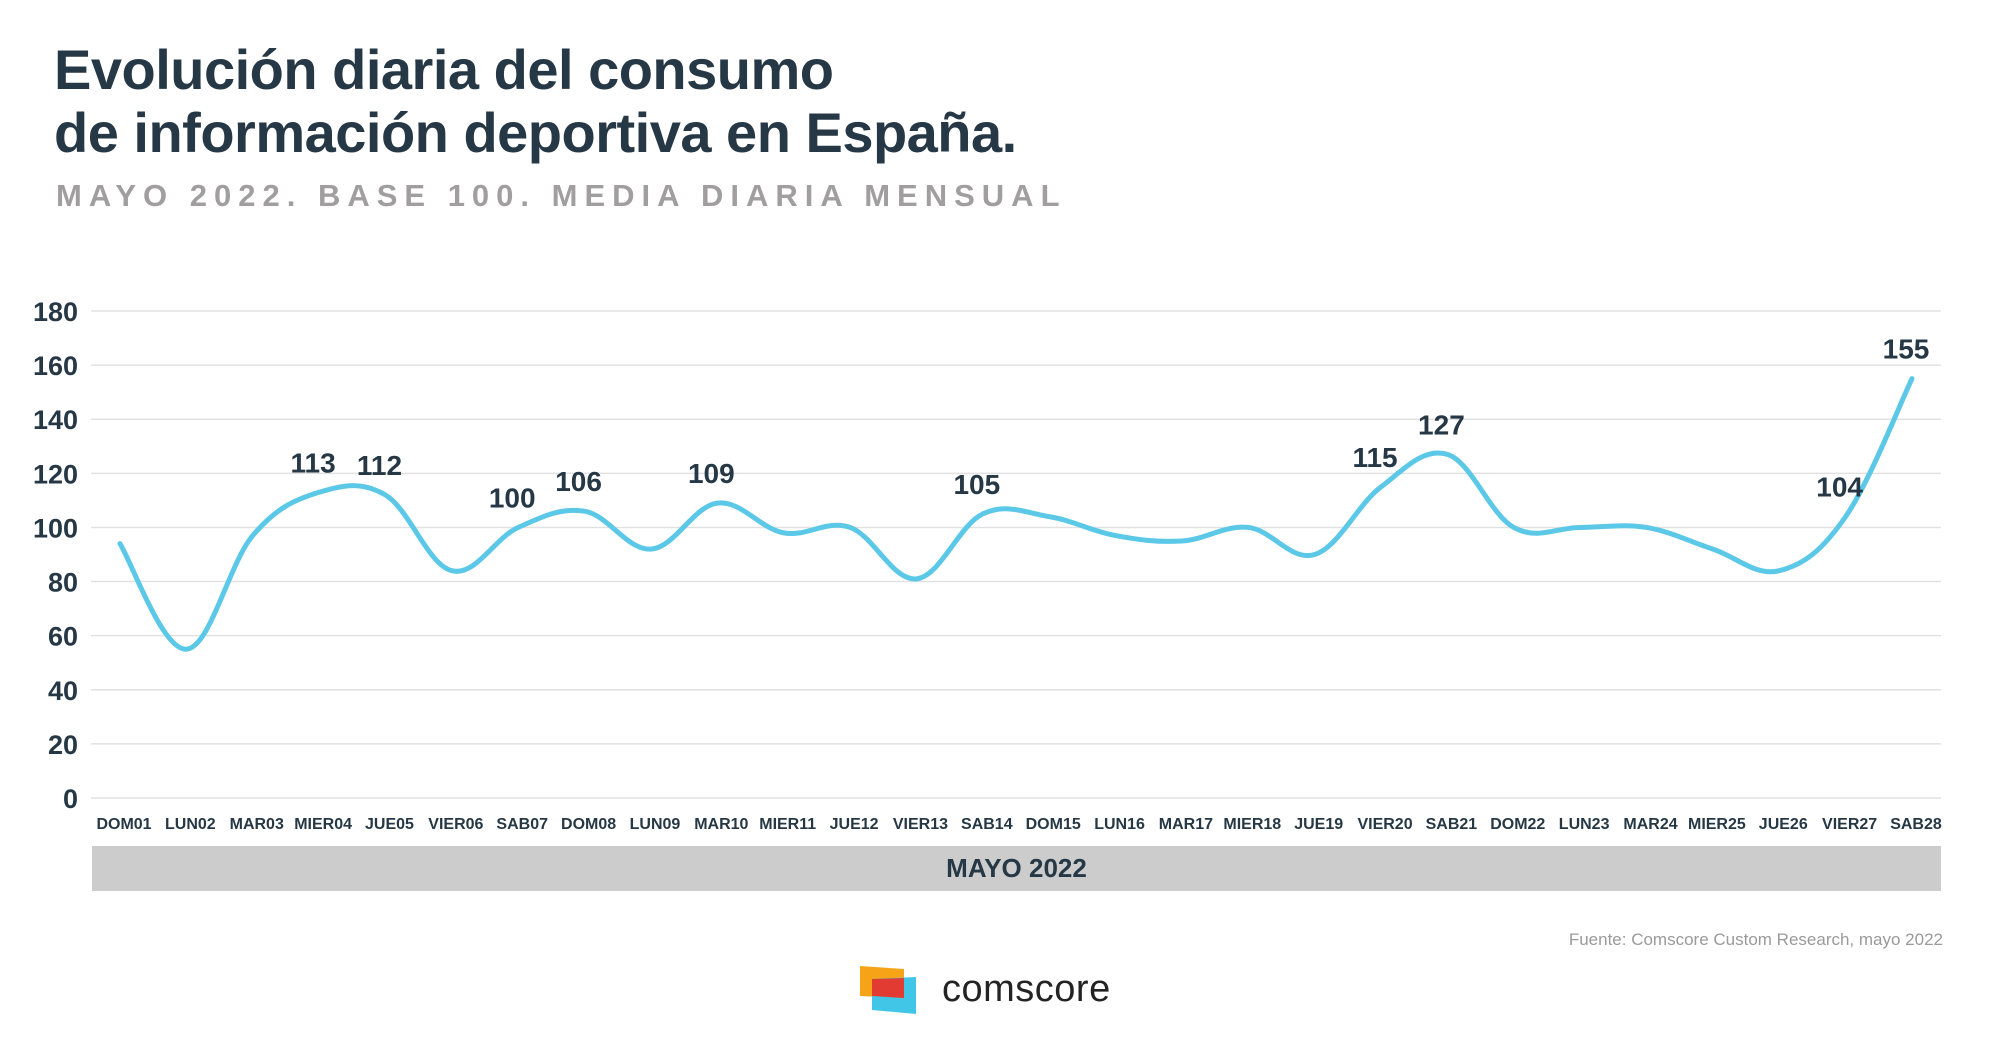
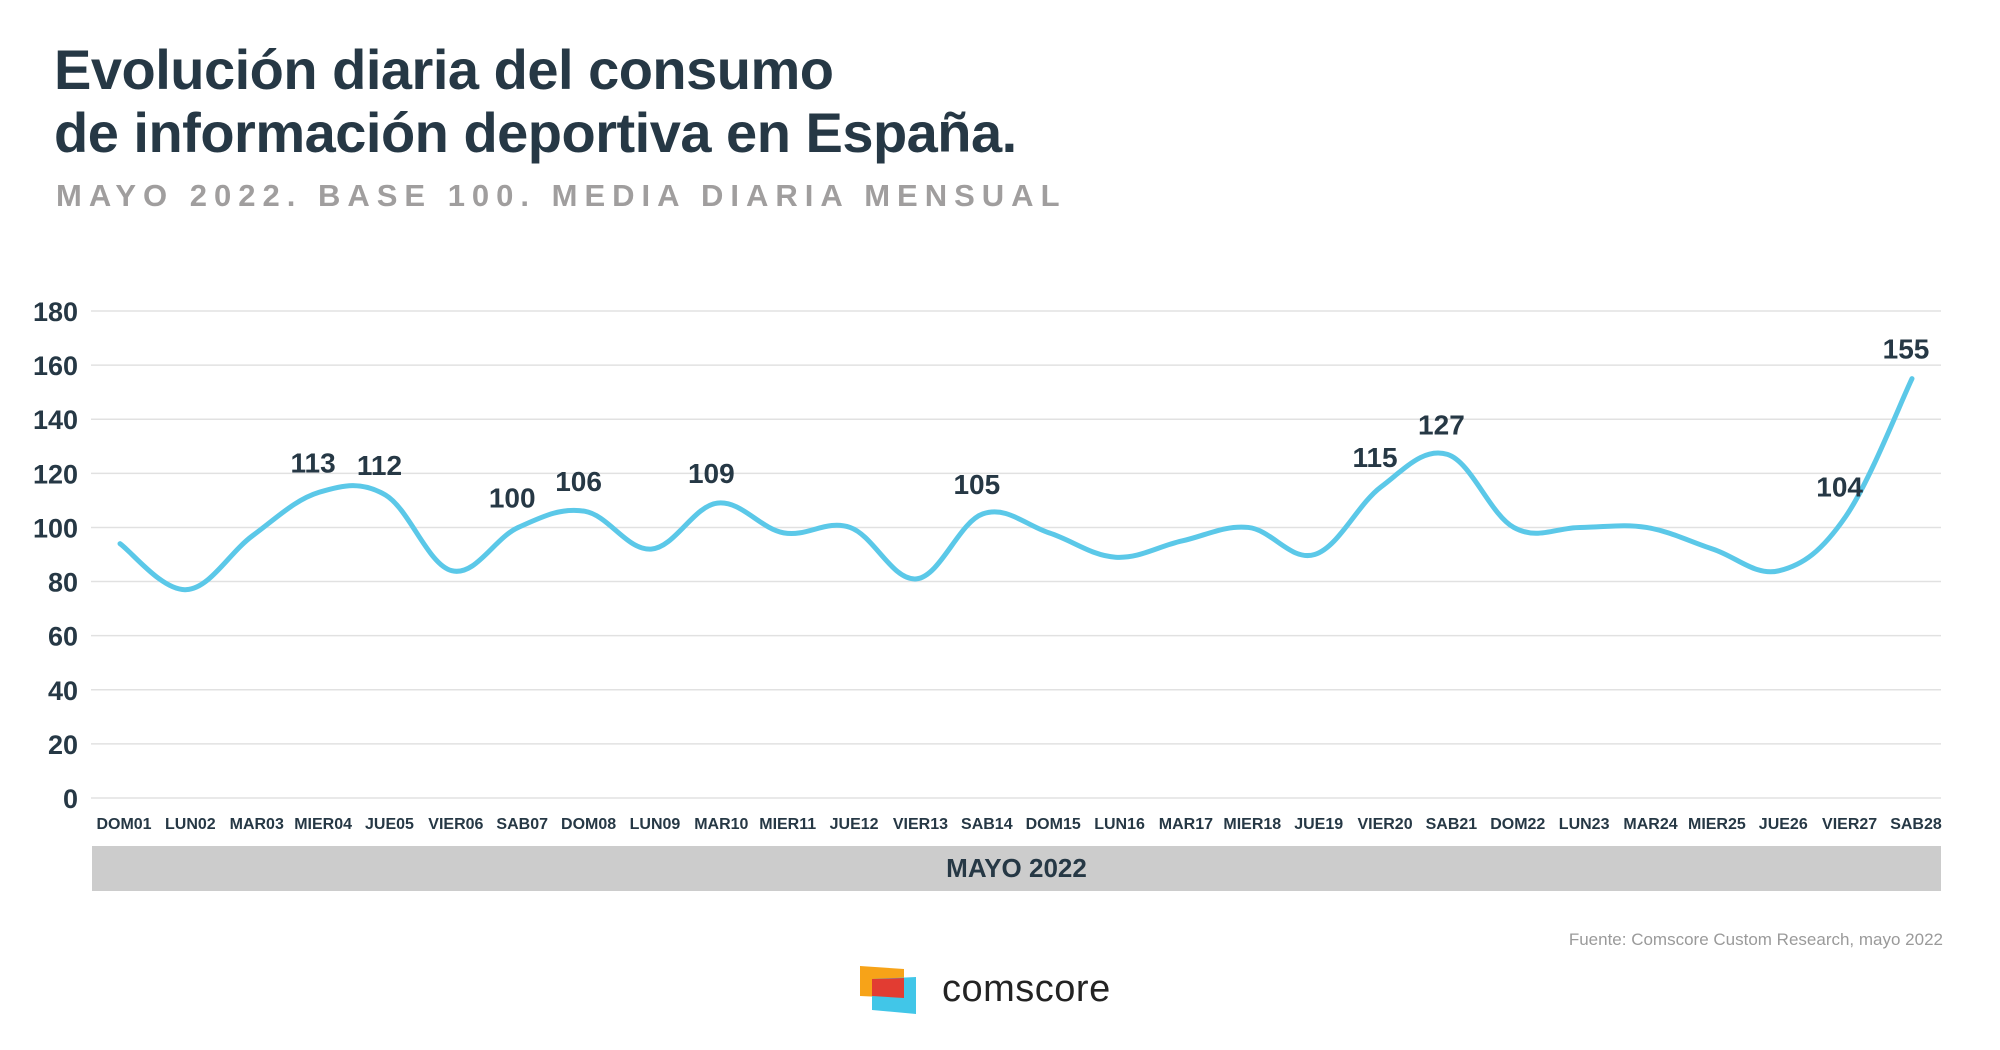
LUN02: 55 -> 77
DOM15: 104 -> 98
LUN16: 97 -> 89
